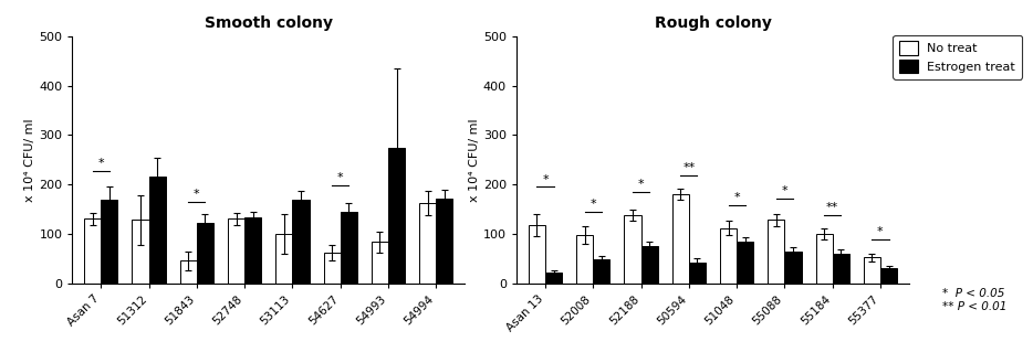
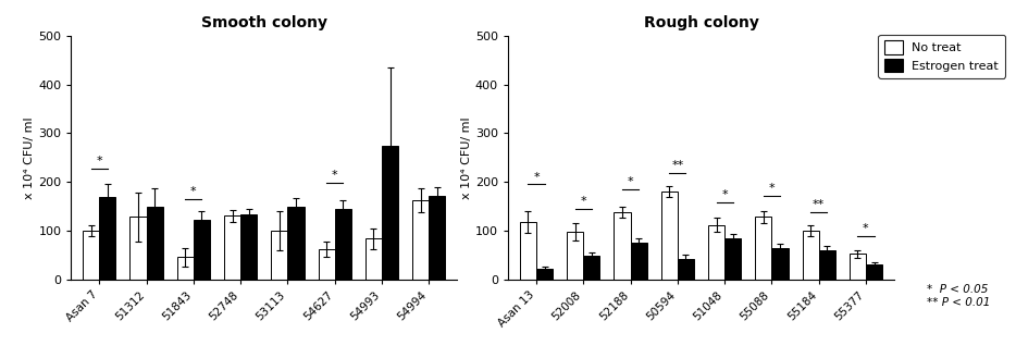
Smooth colony/No treat/Asan 7: 130 -> 100
Smooth colony/Estrogen treat/51312: 215 -> 148
Smooth colony/Estrogen treat/53113: 170 -> 148
